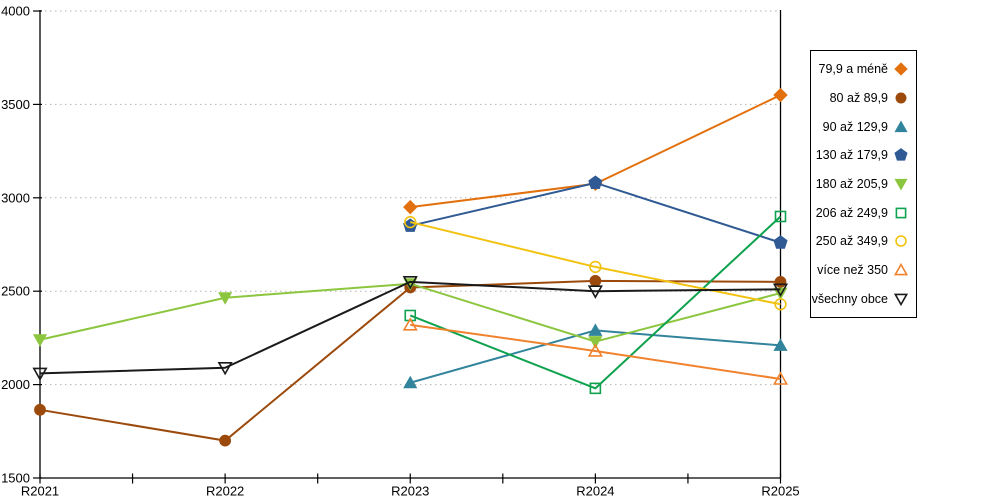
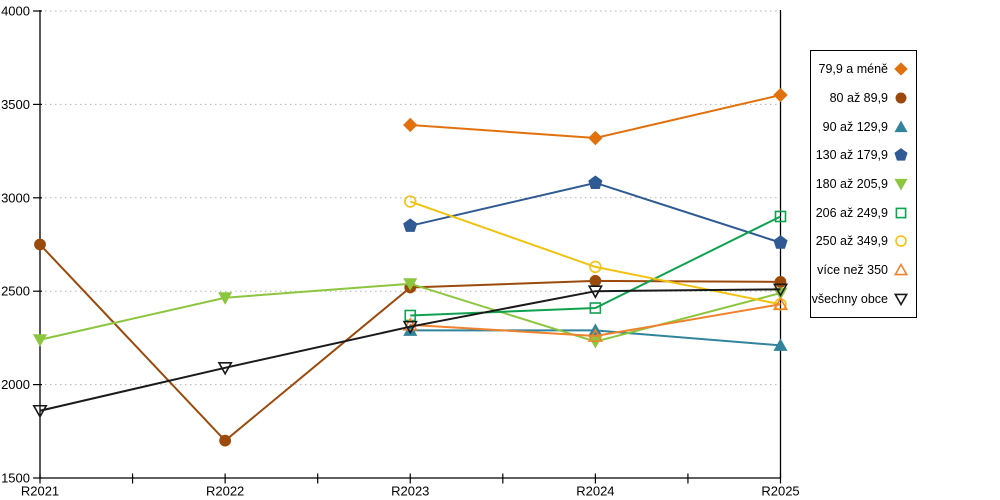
80 až 89,9/R2021: 1860 -> 2750
všechny obce/R2021: 2060 -> 1860
79,9 a méně/R2023: 2950 -> 3390
90 až 129,9/R2023: 2010 -> 2290
250 až 349,9/R2023: 2870 -> 2980
všechny obce/R2023: 2550 -> 2310
79,9 a méně/R2024: 3080 -> 3320
206 až 249,9/R2024: 1980 -> 2410
více než 350/R2024: 2180 -> 2260
více než 350/R2025: 2030 -> 2430
